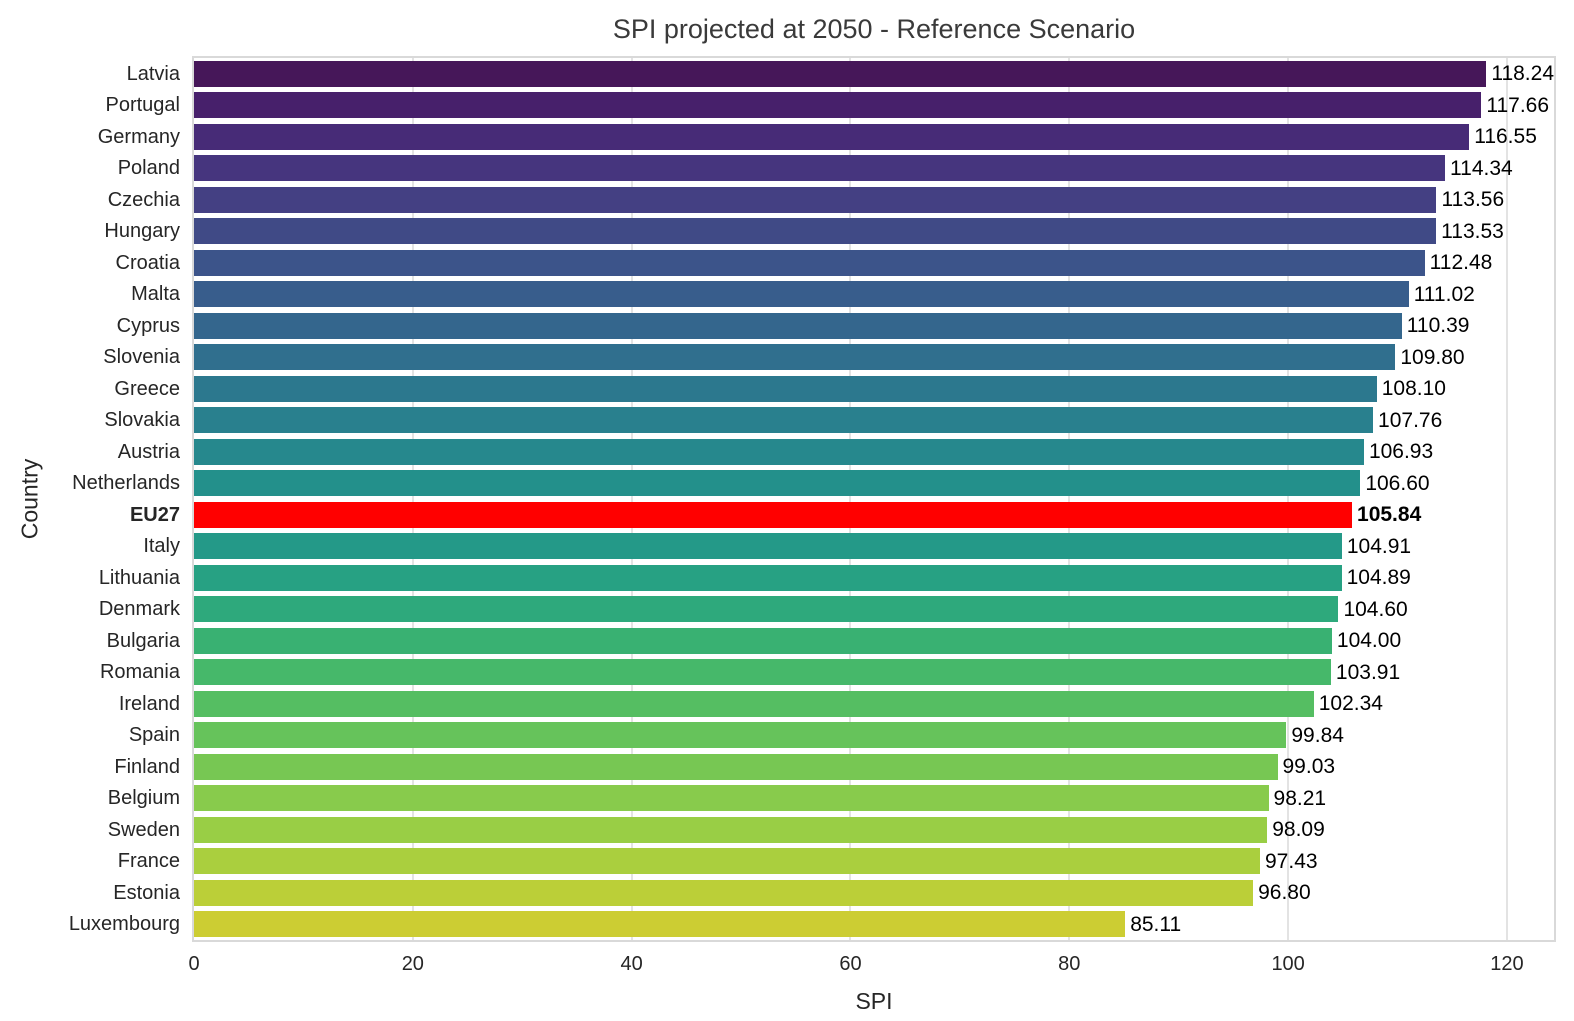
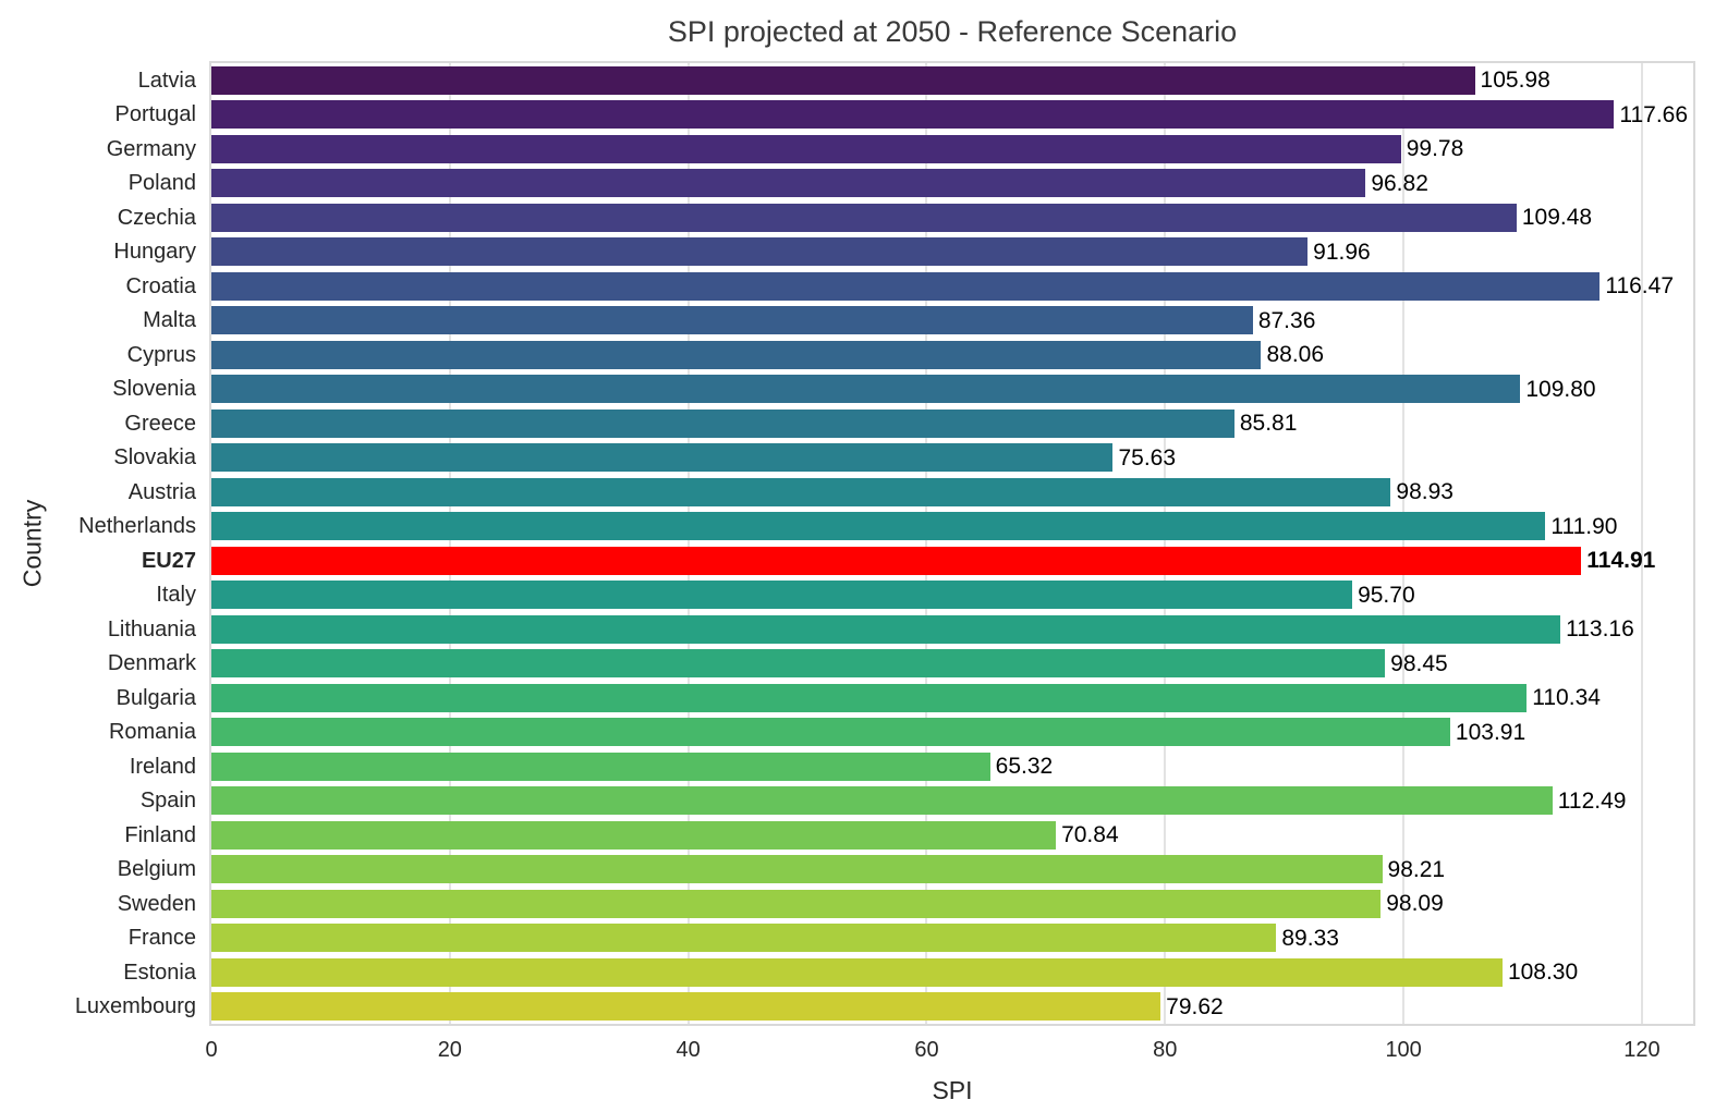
Latvia: 118.24 -> 105.98
Germany: 116.55 -> 99.78
Poland: 114.34 -> 96.82
Czechia: 113.56 -> 109.48
Hungary: 113.53 -> 91.96
Croatia: 112.48 -> 116.47
Malta: 111.02 -> 87.36
Cyprus: 110.39 -> 88.06
Greece: 108.10 -> 85.81
Slovakia: 107.76 -> 75.63
Austria: 106.93 -> 98.93
Netherlands: 106.60 -> 111.90
EU27: 105.84 -> 114.91
Italy: 104.91 -> 95.70
Lithuania: 104.89 -> 113.16
Denmark: 104.60 -> 98.45
Bulgaria: 104.00 -> 110.34
Ireland: 102.34 -> 65.32
Spain: 99.84 -> 112.49
Finland: 99.03 -> 70.84
France: 97.43 -> 89.33
Estonia: 96.80 -> 108.30
Luxembourg: 85.11 -> 79.62
